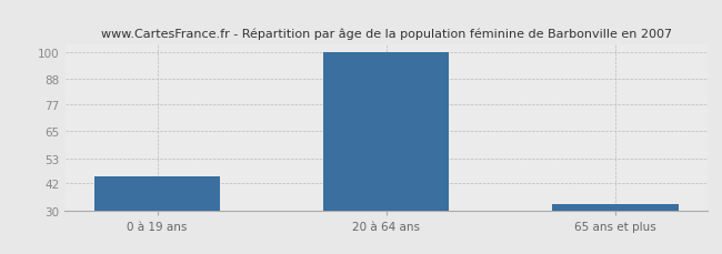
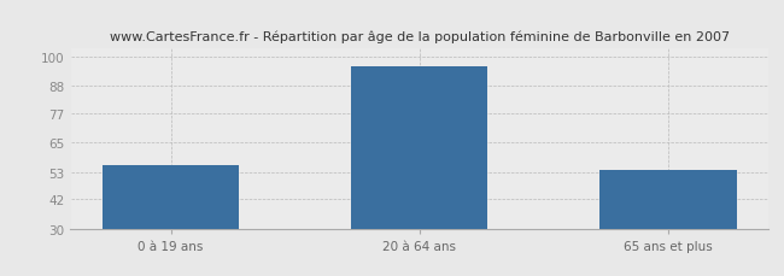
0 à 19 ans: 45 -> 56
20 à 64 ans: 100 -> 96
65 ans et plus: 33 -> 54
